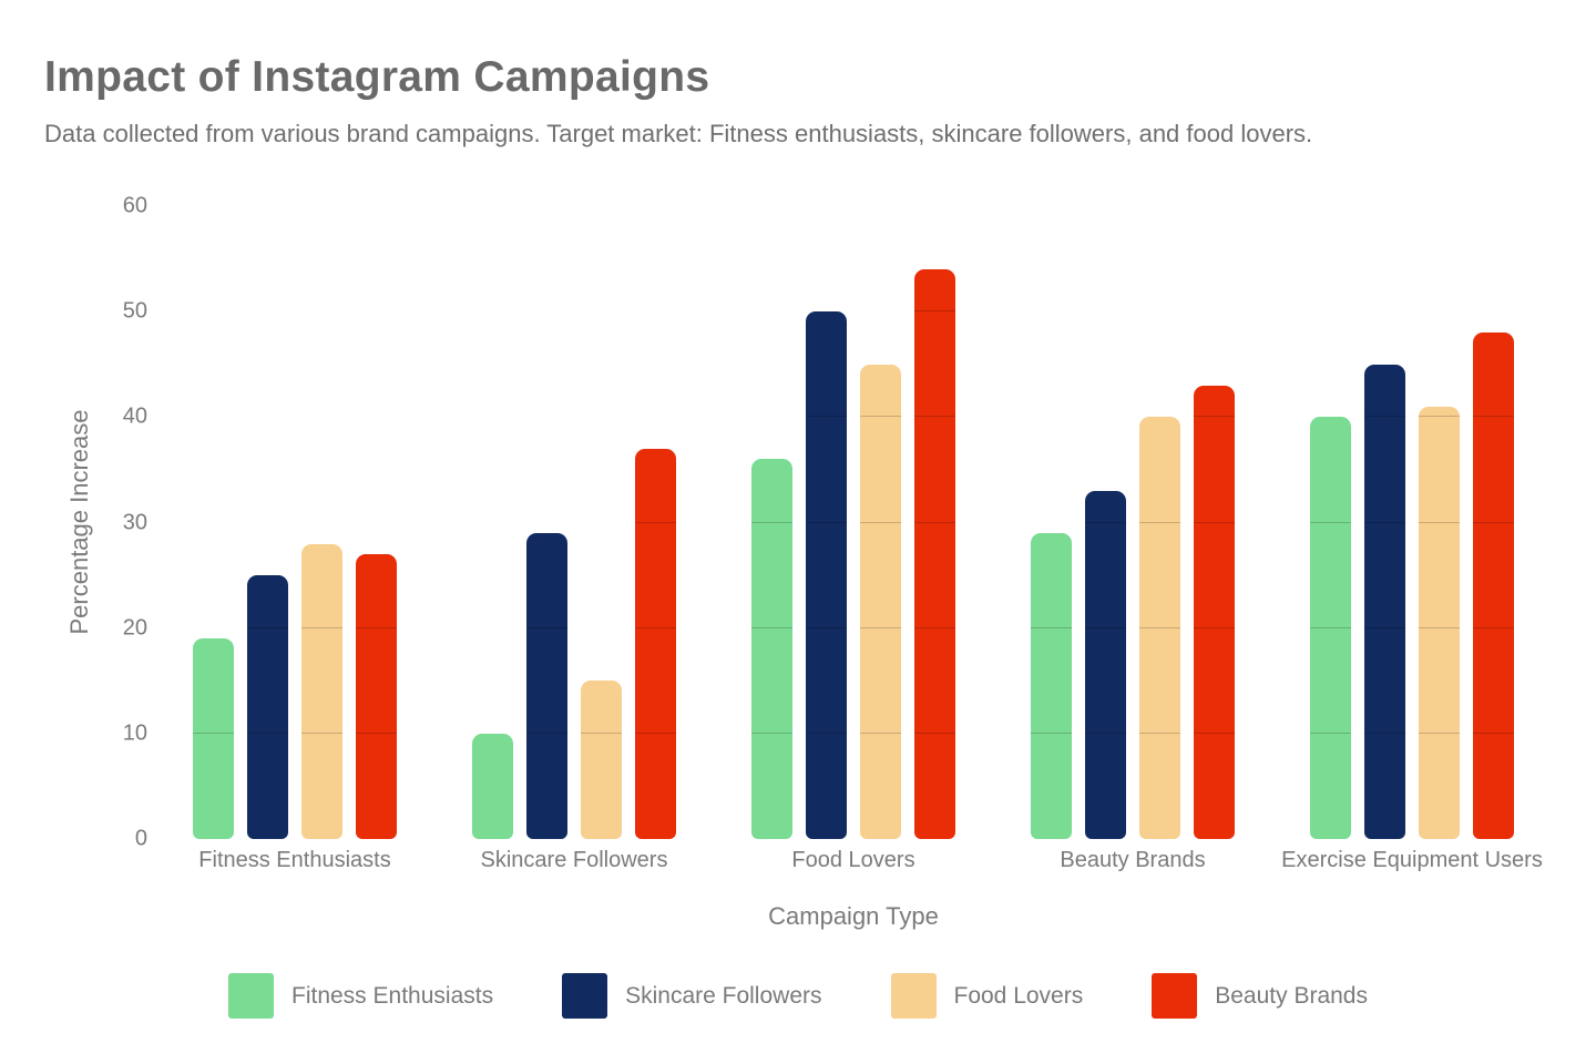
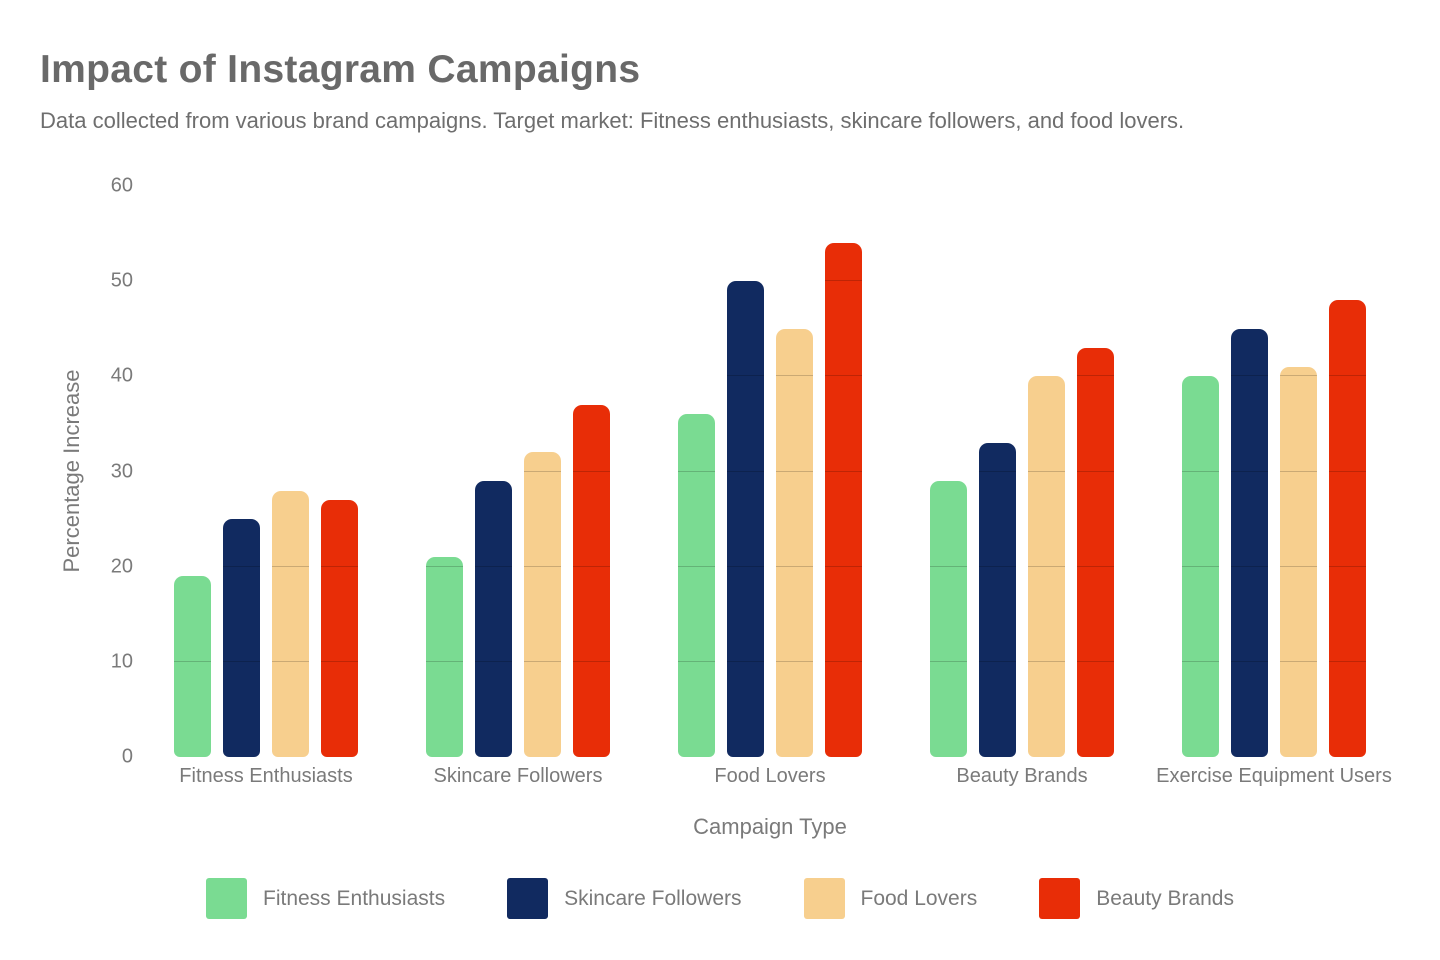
Fitness Enthusiasts/Skincare Followers: 10 -> 21
Food Lovers/Skincare Followers: 15 -> 32
